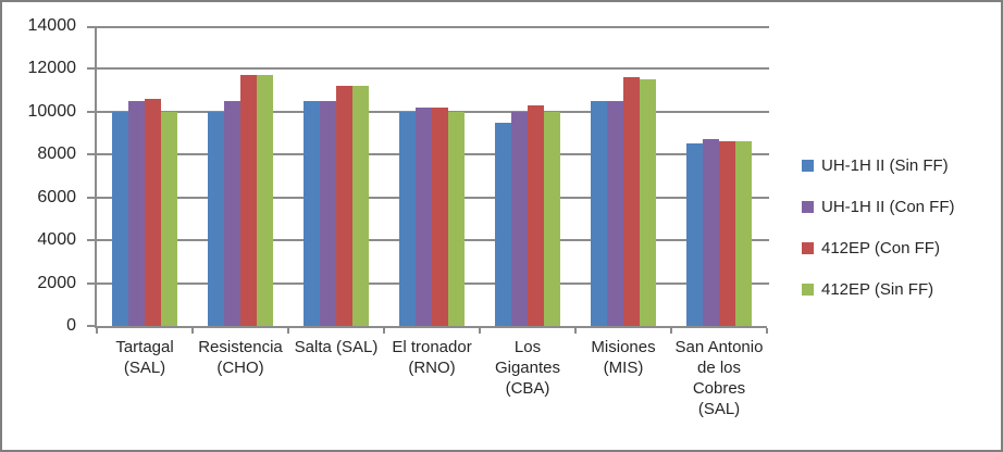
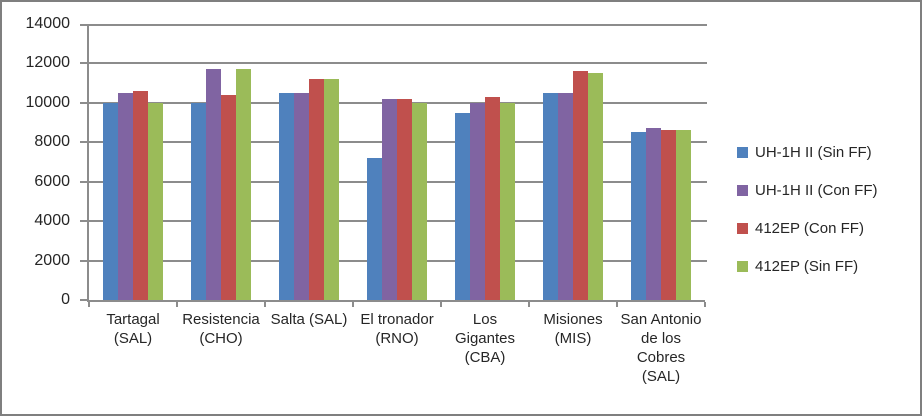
UH-1H II (Con FF)/Resistencia (CHO): 10500 -> 11700
412EP (Con FF)/Resistencia (CHO): 11700 -> 10400
UH-1H II (Sin FF)/El tronador (RNO): 10000 -> 7200
